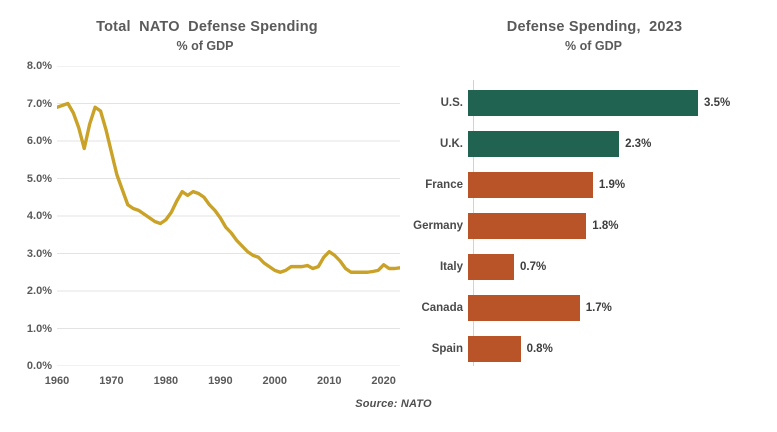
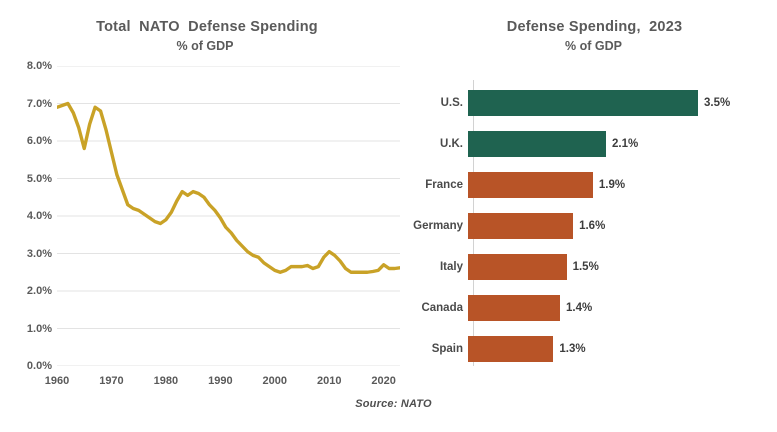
Defense Spending, 2023/U.K.: 2.3% -> 2.1%
Defense Spending, 2023/Germany: 1.8% -> 1.6%
Defense Spending, 2023/Italy: 0.7% -> 1.5%
Defense Spending, 2023/Canada: 1.7% -> 1.4%
Defense Spending, 2023/Spain: 0.8% -> 1.3%
